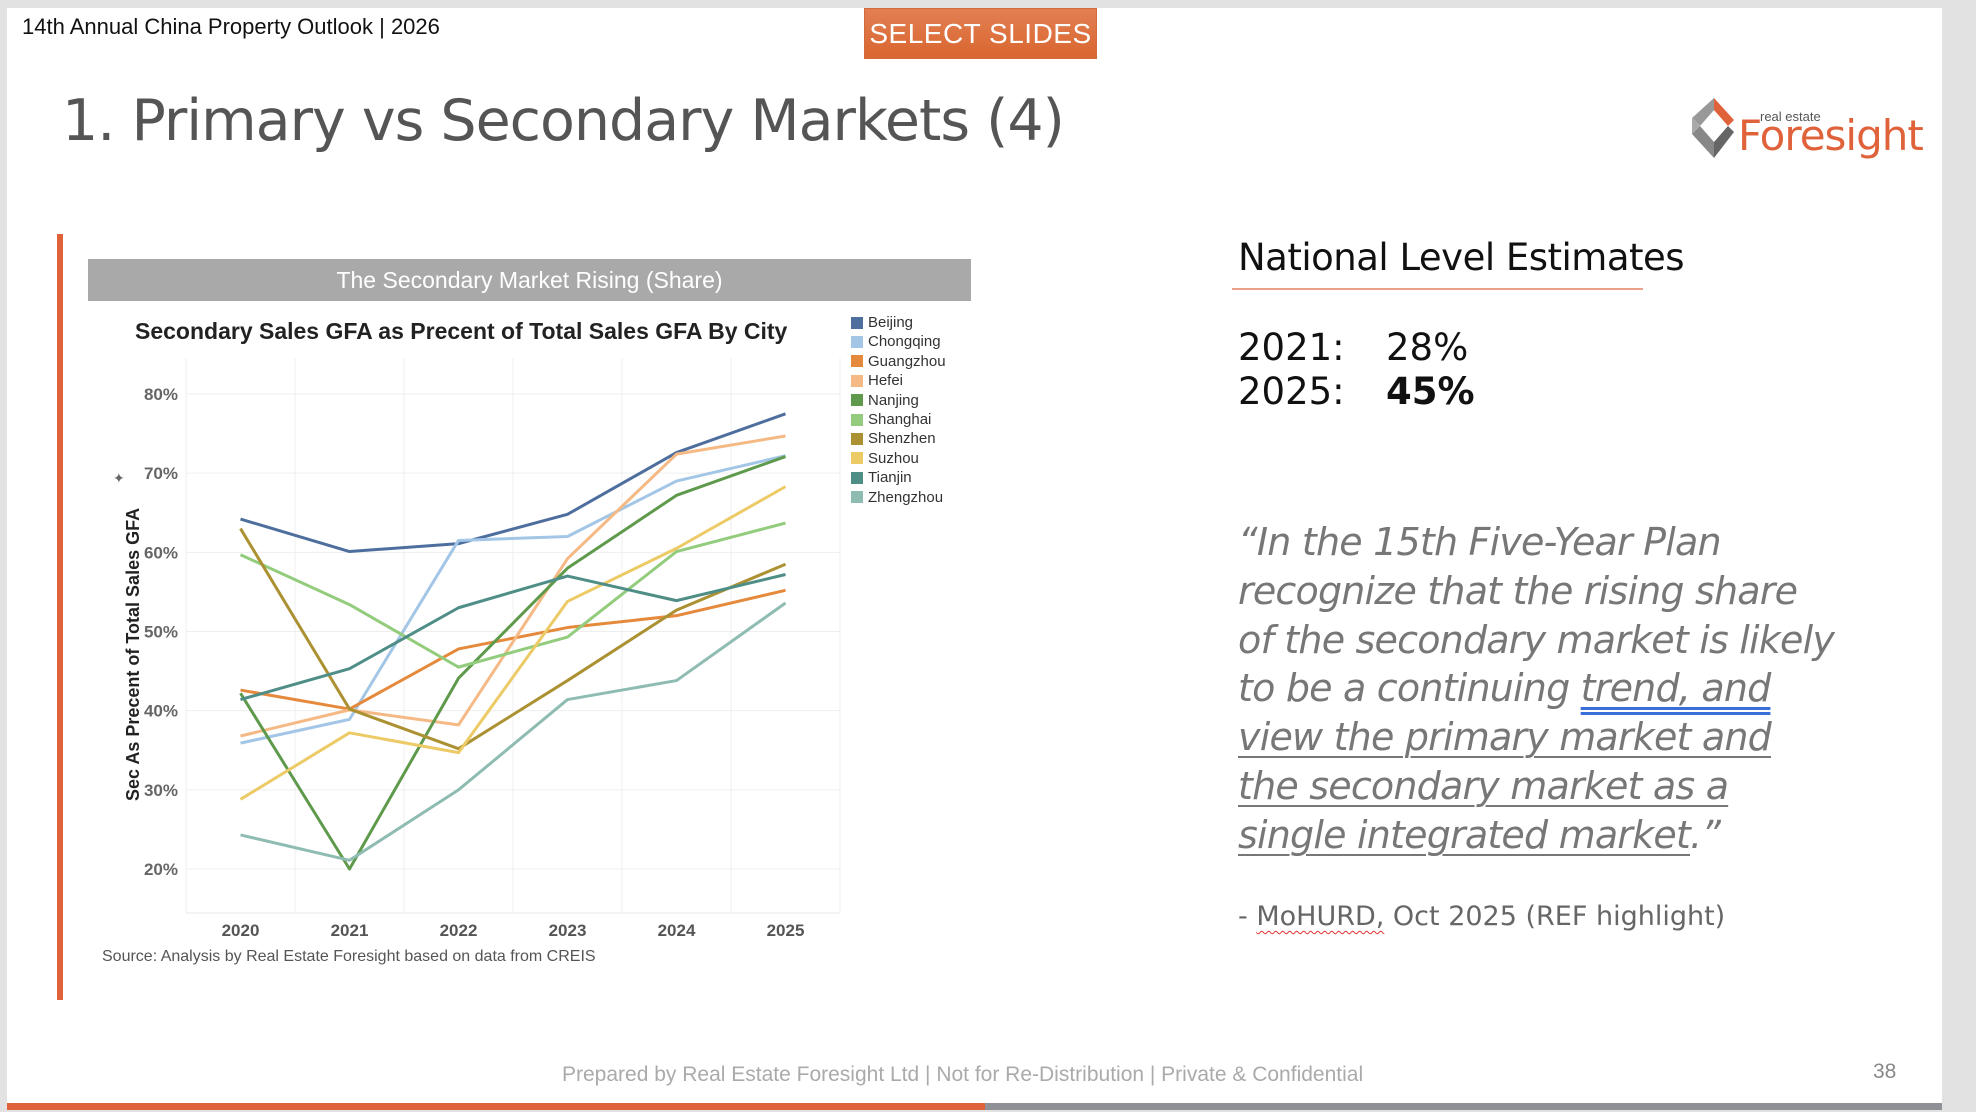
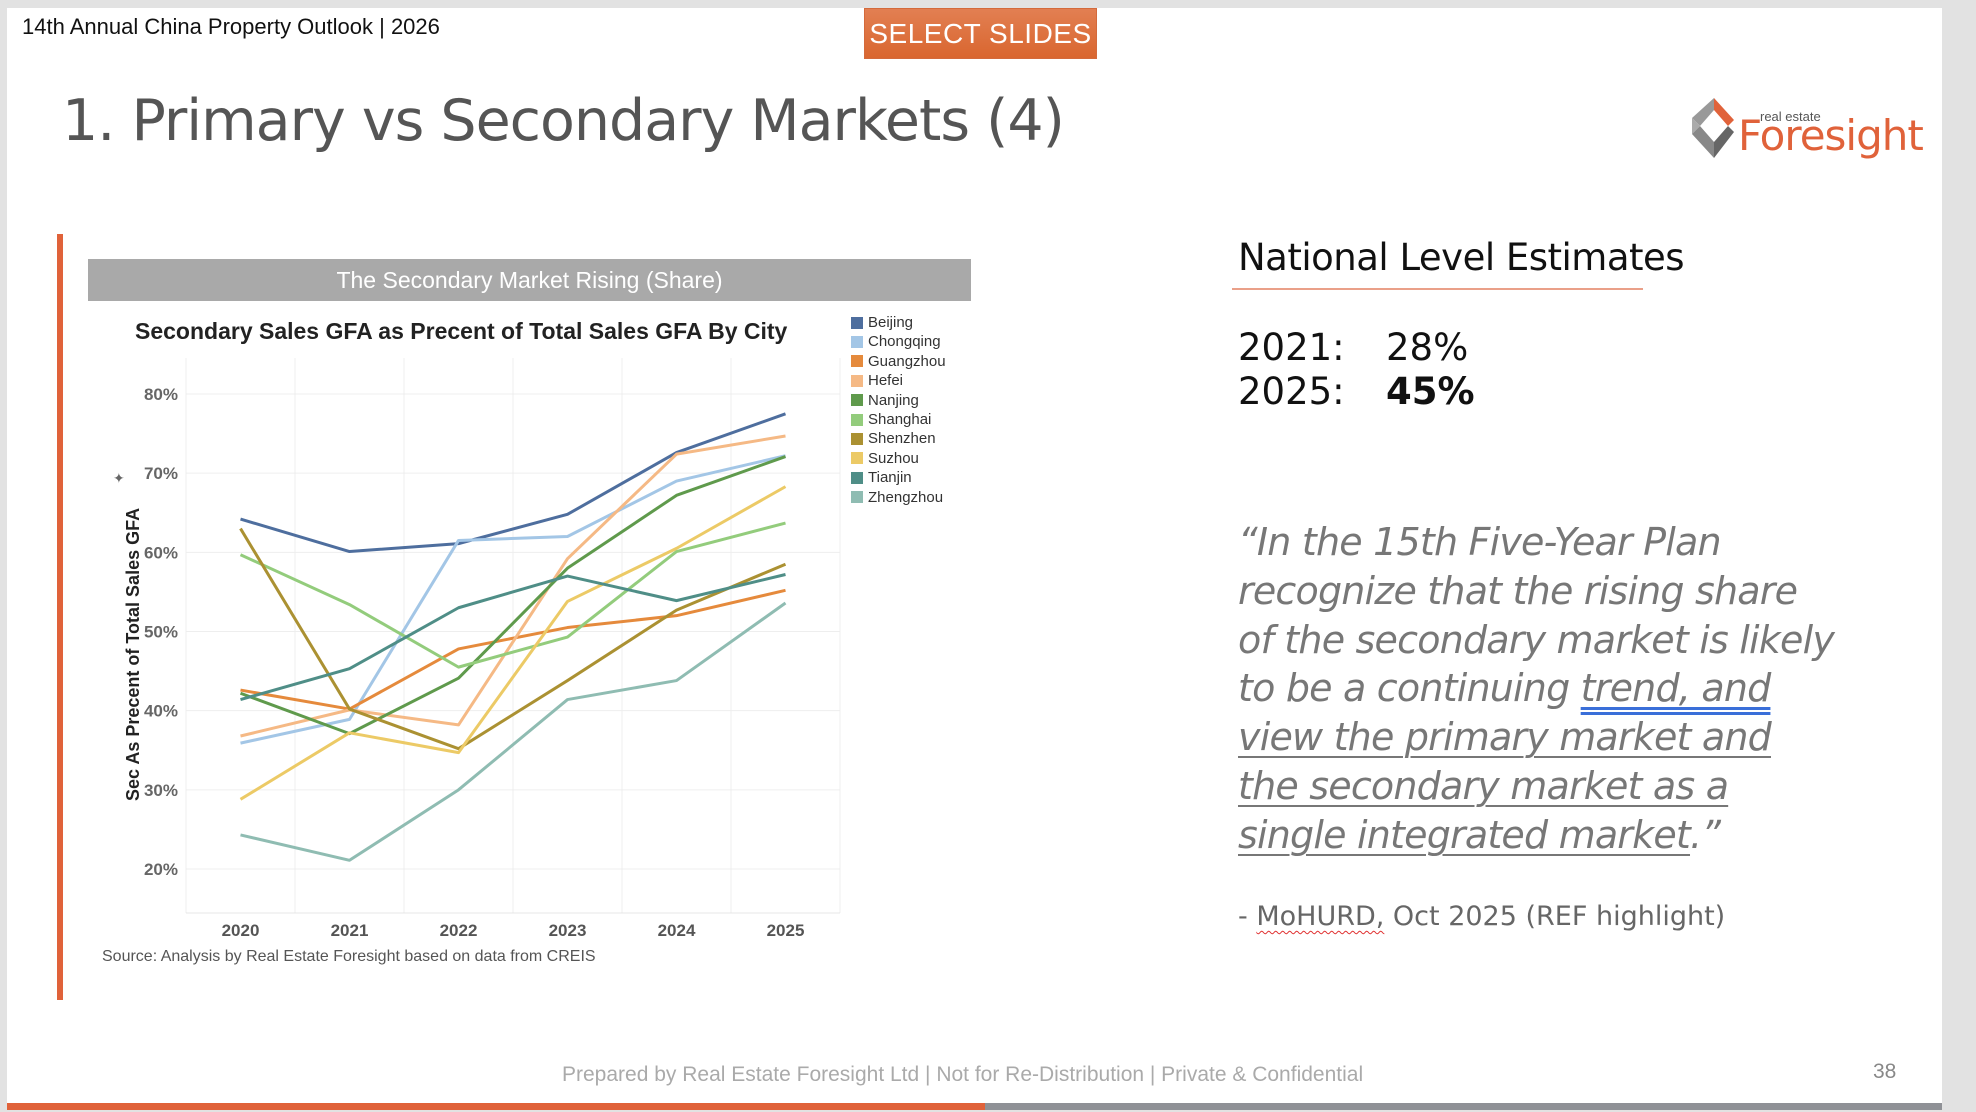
Nanjing/2021: 20% -> 37%
